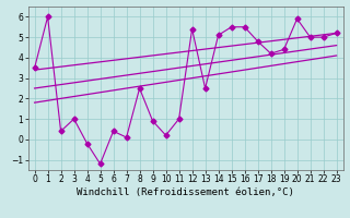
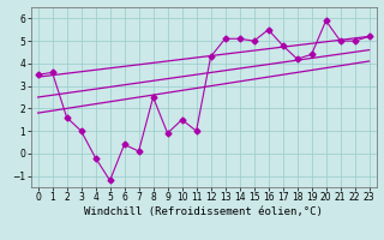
1: 6.0 -> 3.6
2: 0.4 -> 1.6
10: 0.2 -> 1.5
12: 5.4 -> 4.3
13: 2.5 -> 5.1
15: 5.5 -> 5.0
